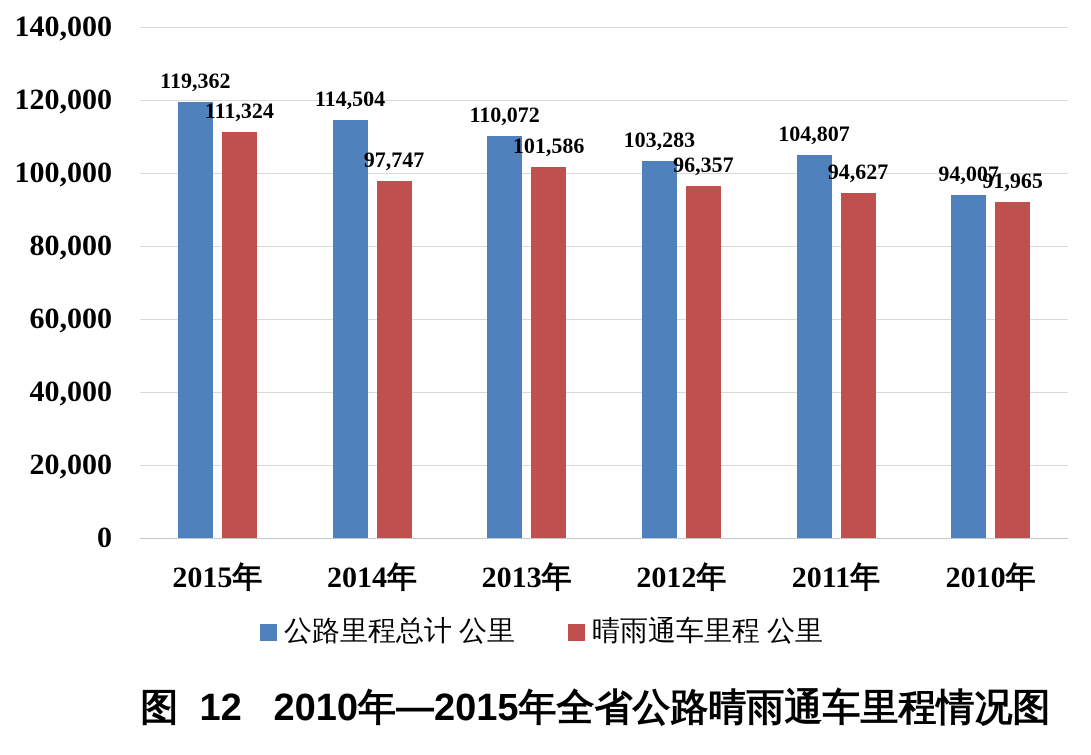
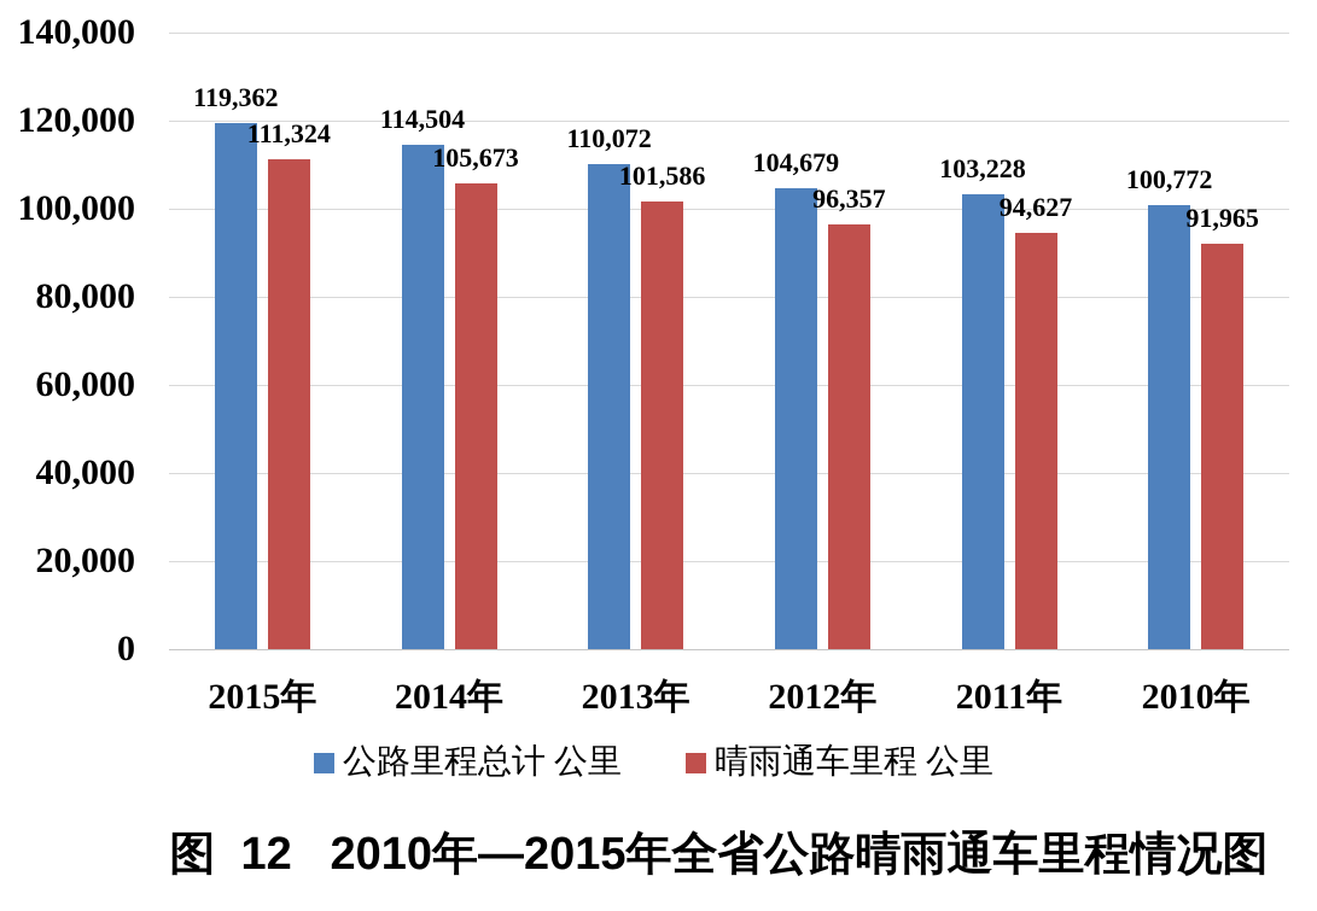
晴雨通车里程 公里/2014年: 97,747 -> 105,673
公路里程总计 公里/2012年: 103,283 -> 104,679
公路里程总计 公里/2011年: 104,807 -> 103,228
公路里程总计 公里/2010年: 94,007 -> 100,772
